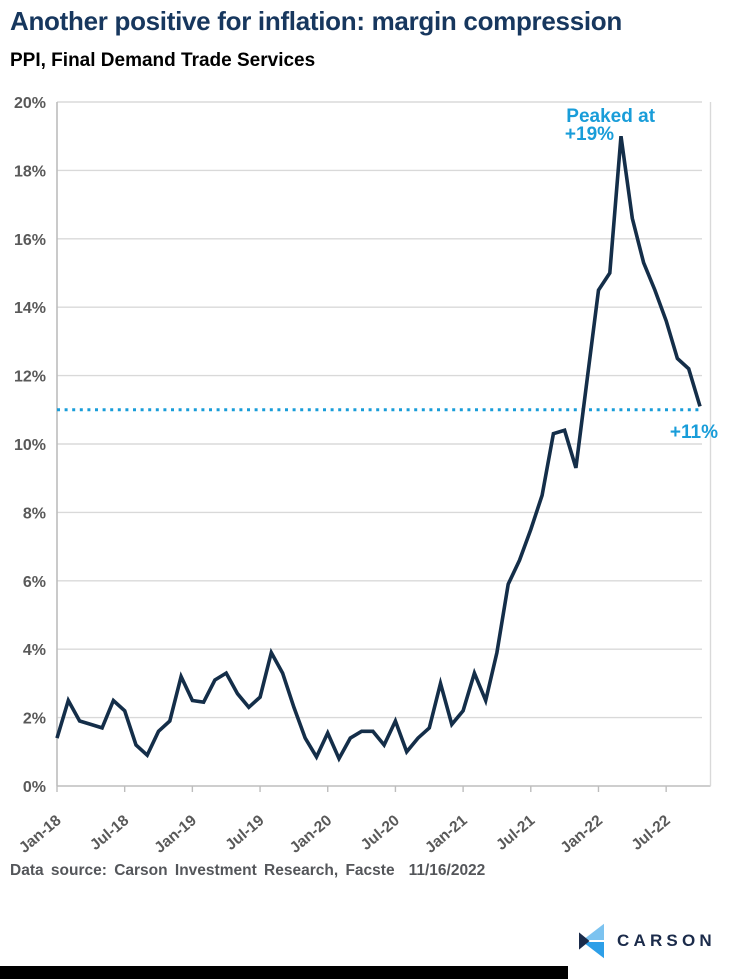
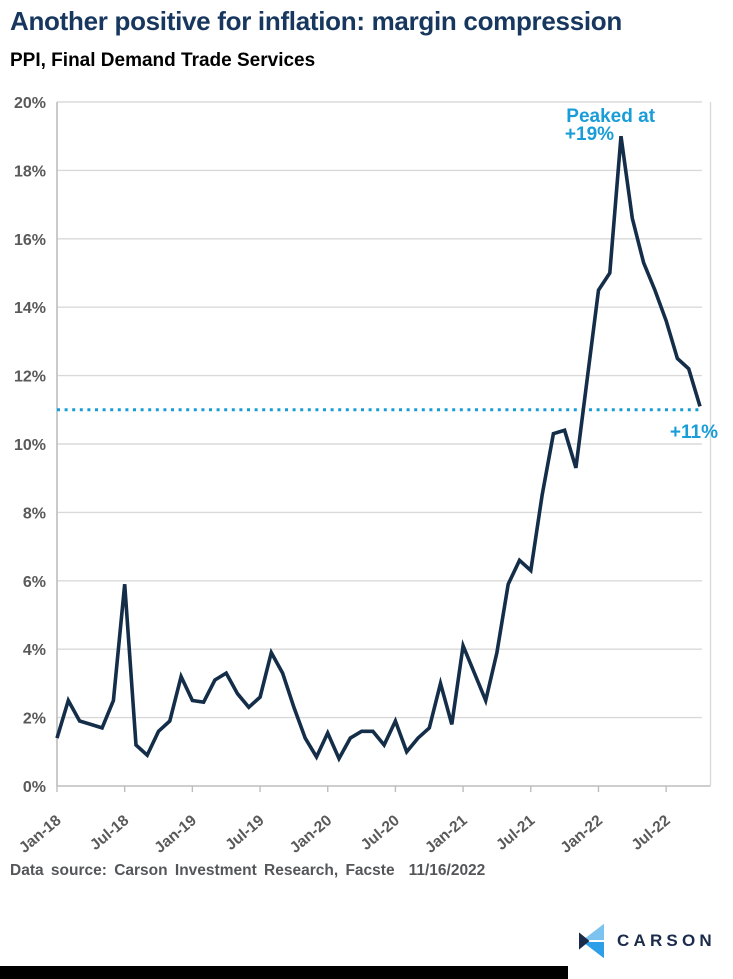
Jul-18: 2.2% -> 5.9%
Jan-21: 2.2% -> 4.1%
Jul-21: 7.5% -> 6.3%
